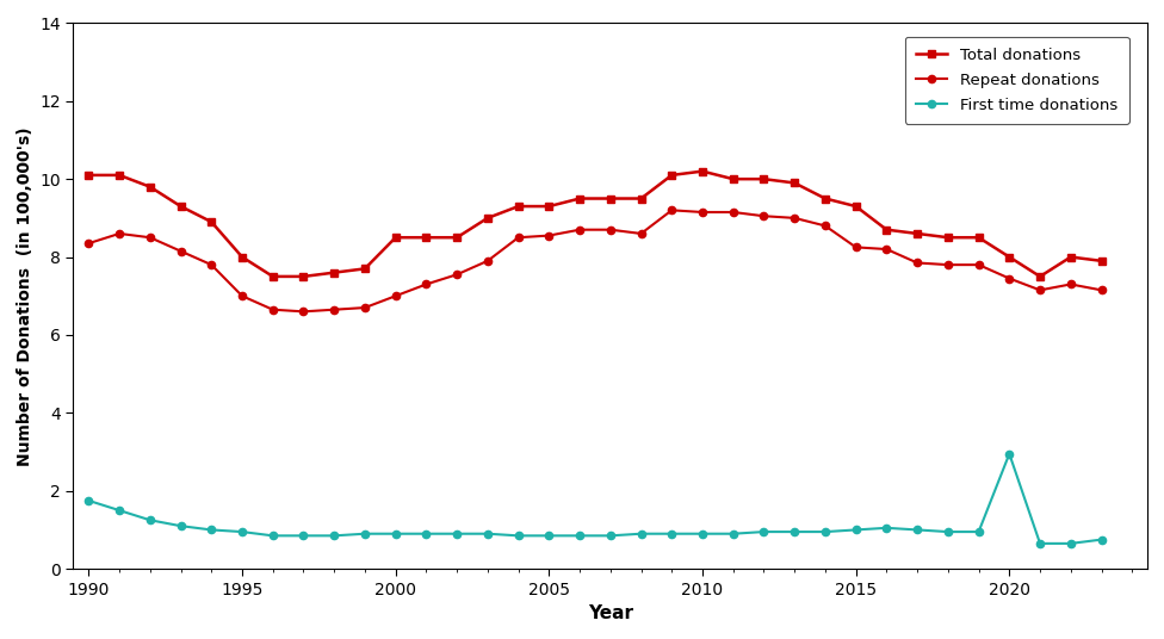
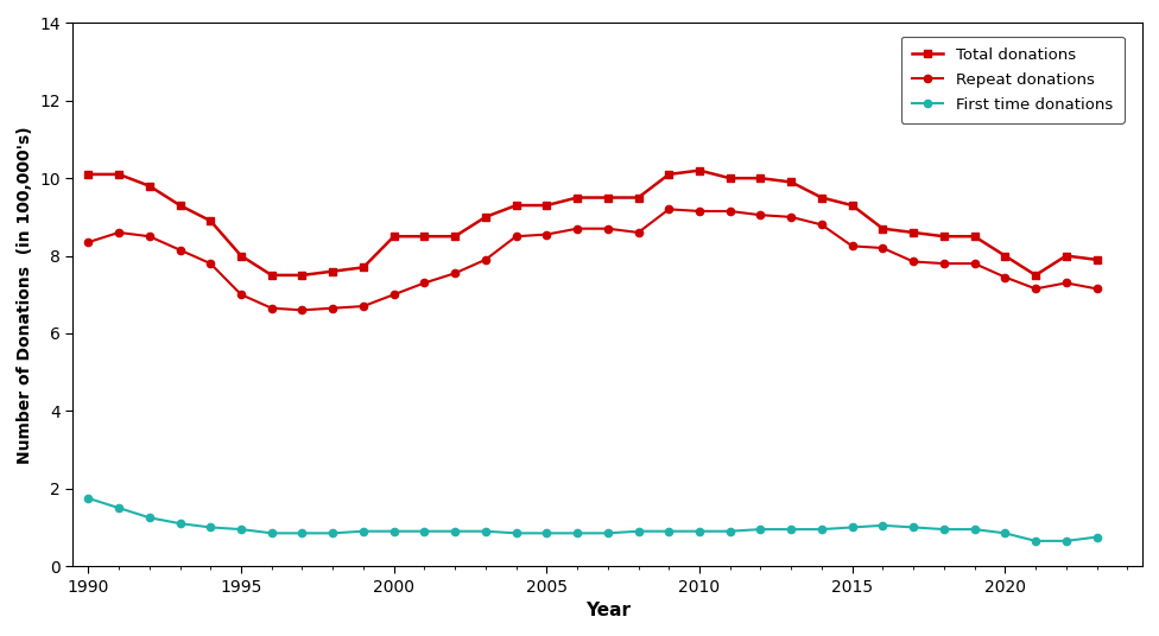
First time donations/2020: 2.95 -> 0.85
